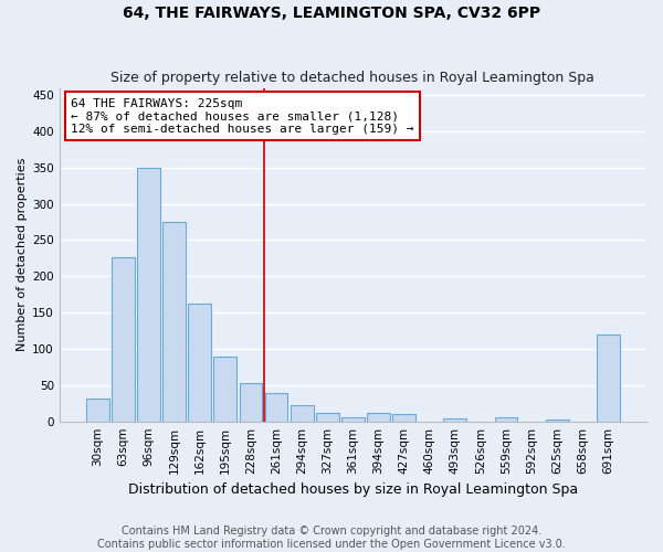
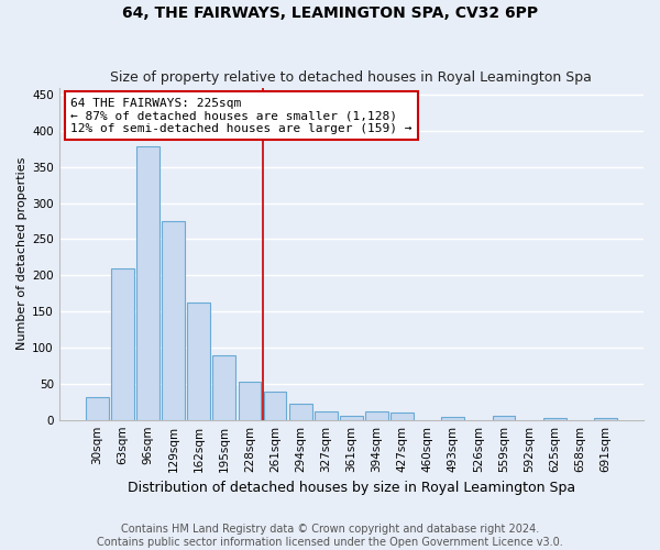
63sqm: 226 -> 210
96sqm: 350 -> 378
691sqm: 120 -> 2
